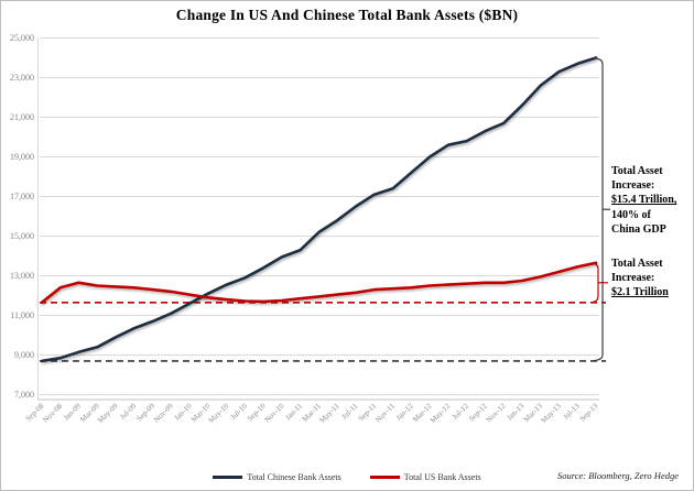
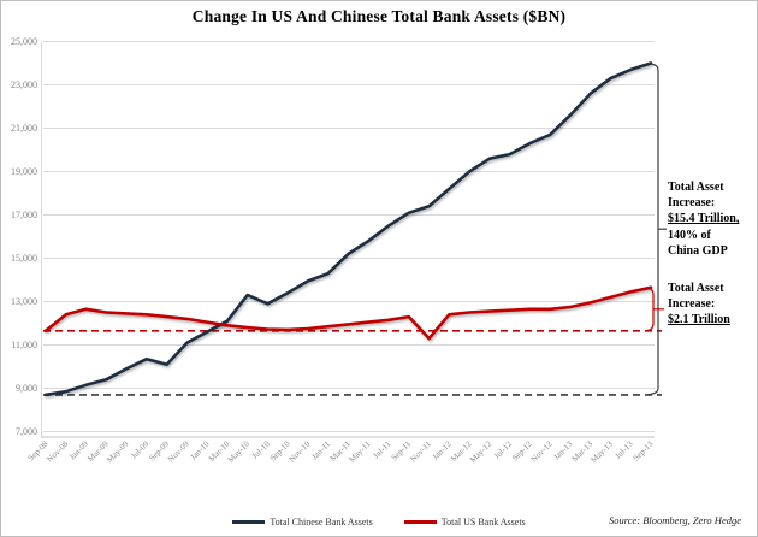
Total Chinese Bank Assets/Sep-09: 10700 -> 10100
Total Chinese Bank Assets/May-10: 12600 -> 13300
Total US Bank Assets/Nov-11: 12400 -> 11300
